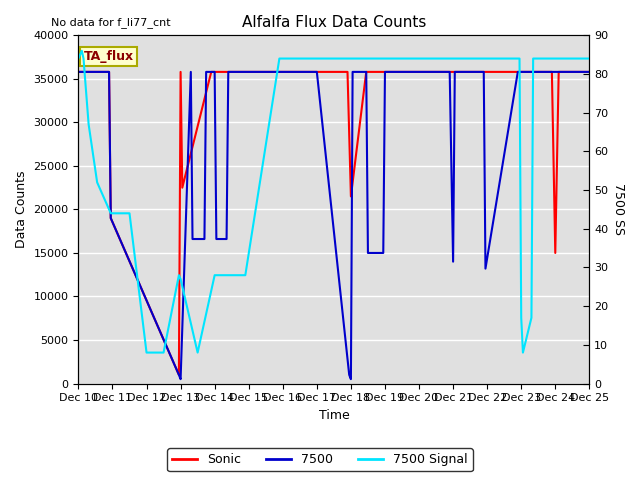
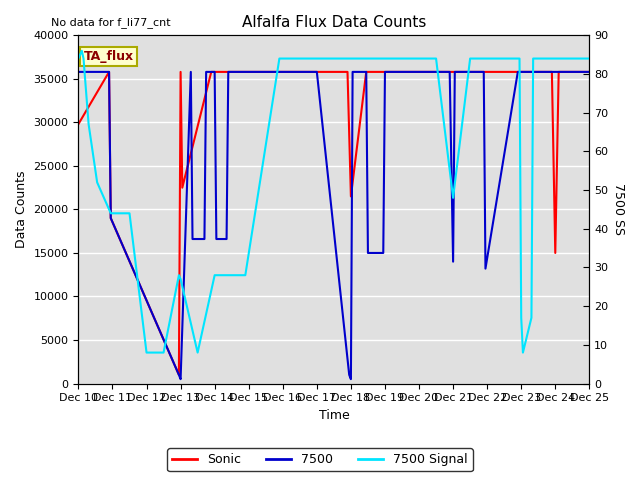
Sonic/Dec 10: 35800 -> 29800
7500 Signal/Dec 21: 84 -> 48
